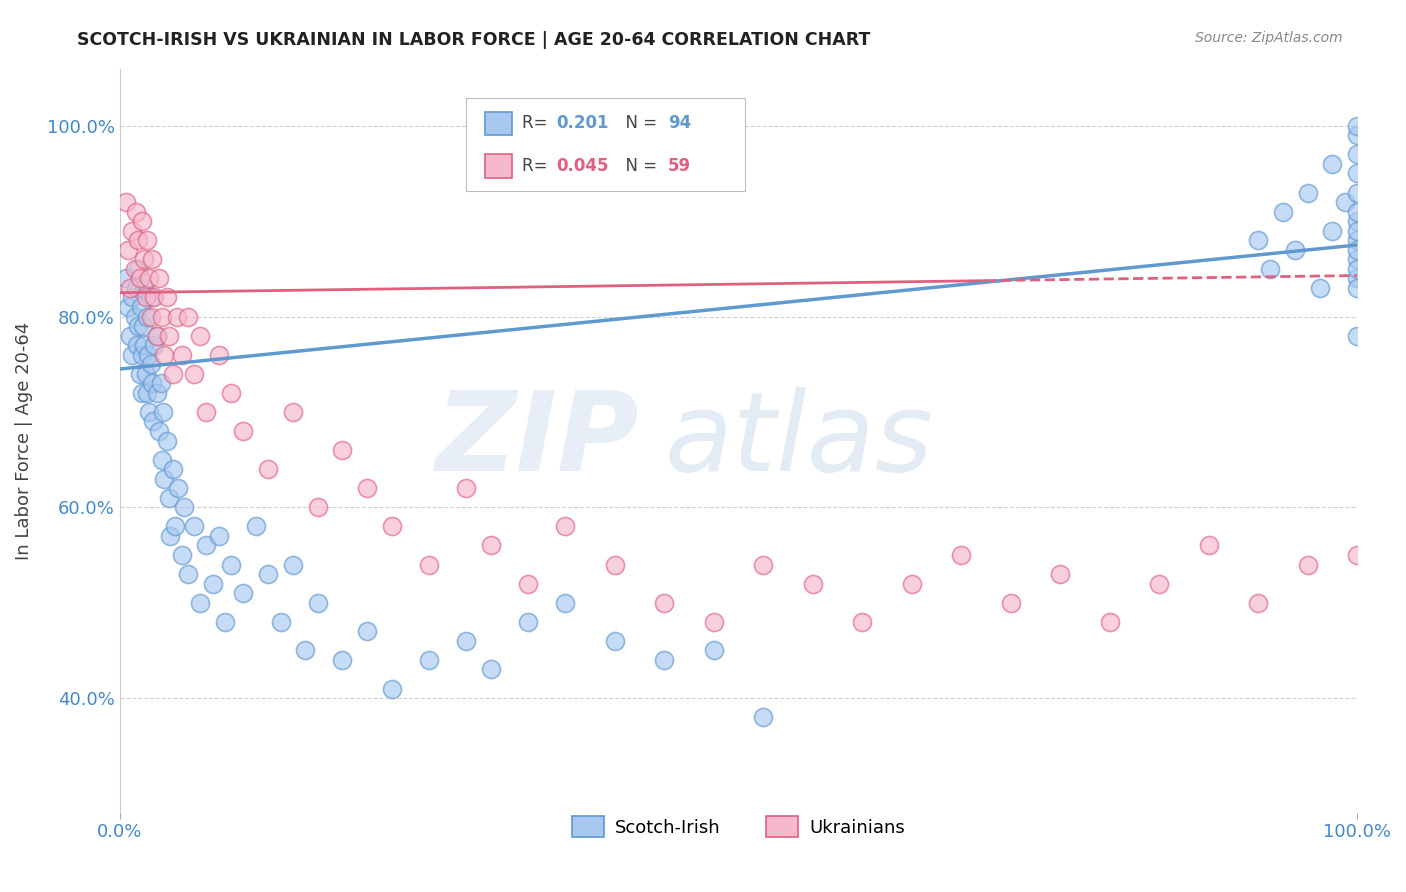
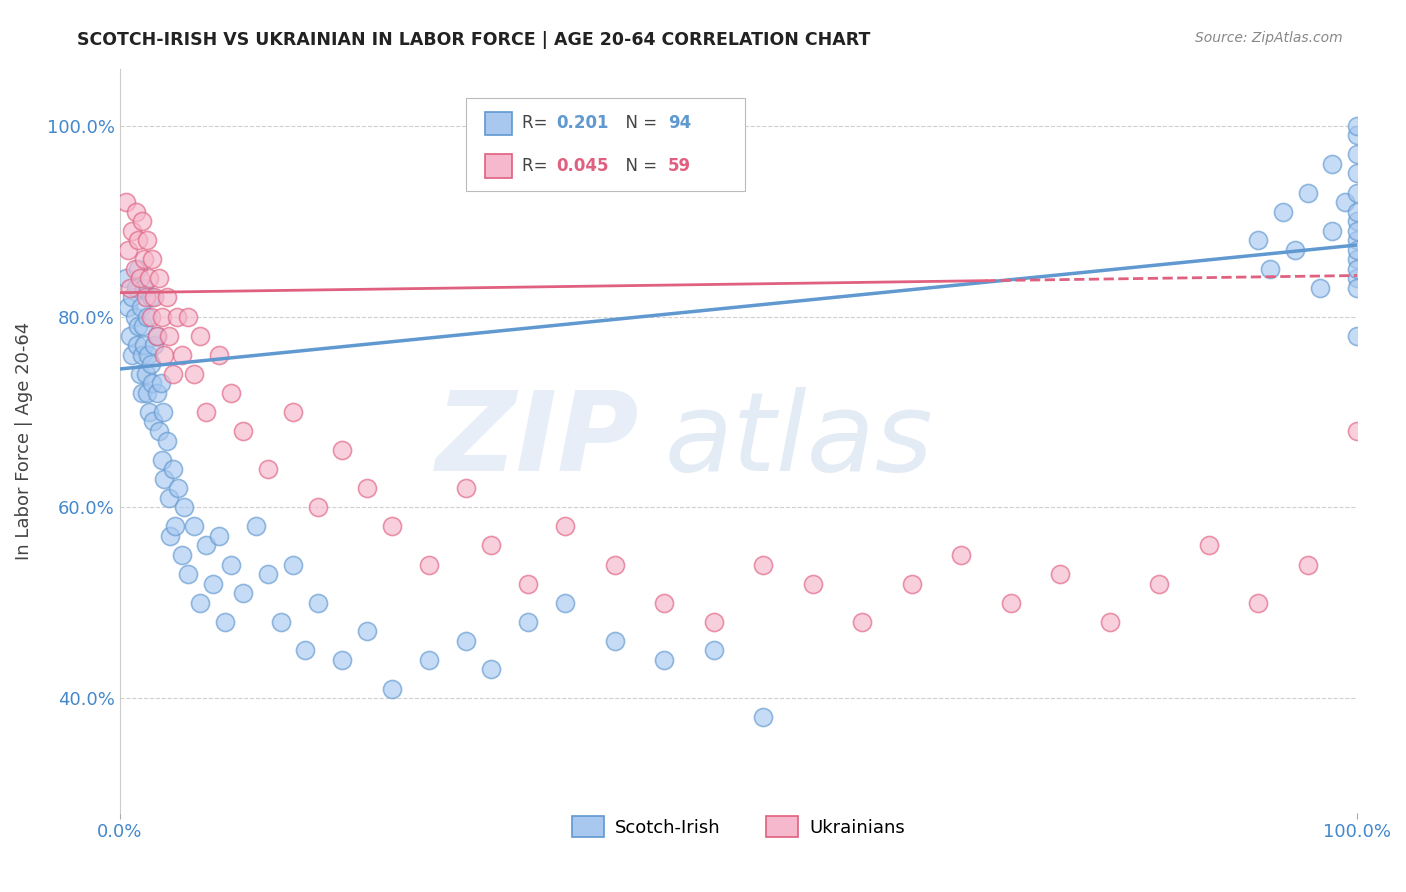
Ukrainians/100.0%: 55% -> 68%
